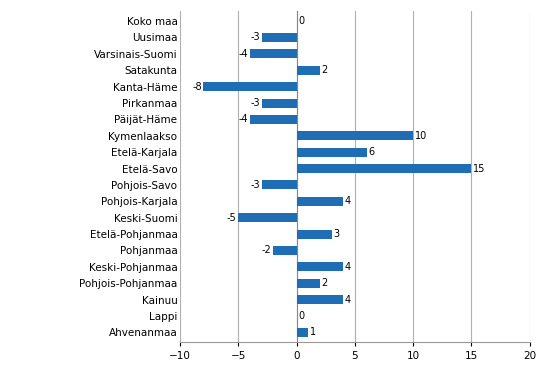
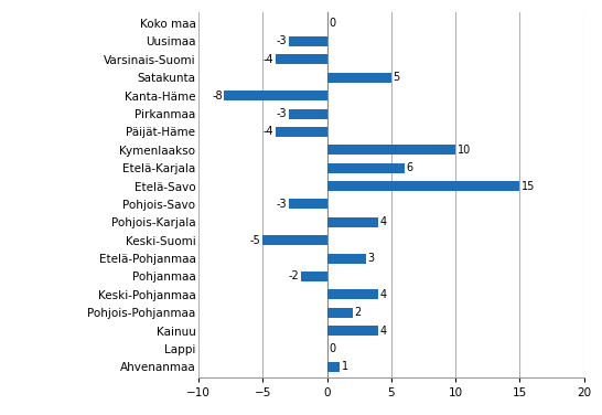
Satakunta: 2 -> 5
